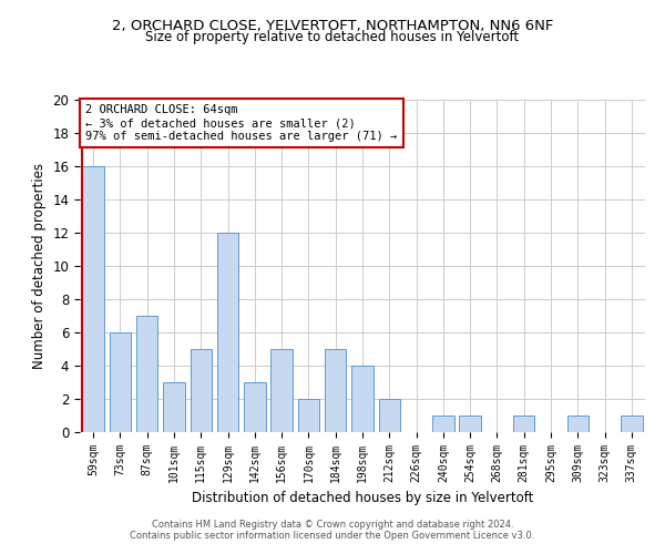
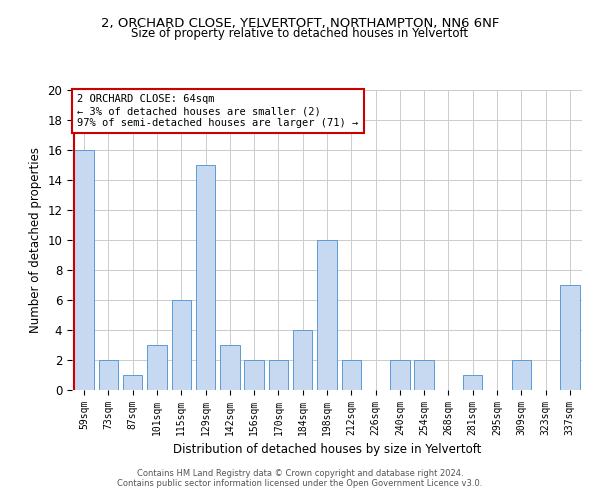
73sqm: 6 -> 2
87sqm: 7 -> 1
115sqm: 5 -> 6
129sqm: 12 -> 15
156sqm: 5 -> 2
184sqm: 5 -> 4
198sqm: 4 -> 10
240sqm: 1 -> 2
254sqm: 1 -> 2
309sqm: 1 -> 2
337sqm: 1 -> 7
